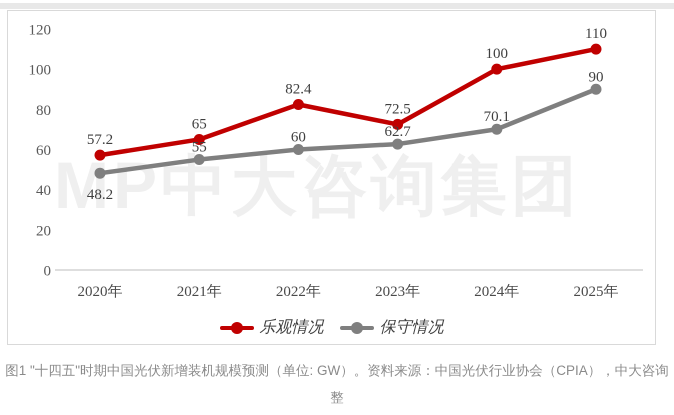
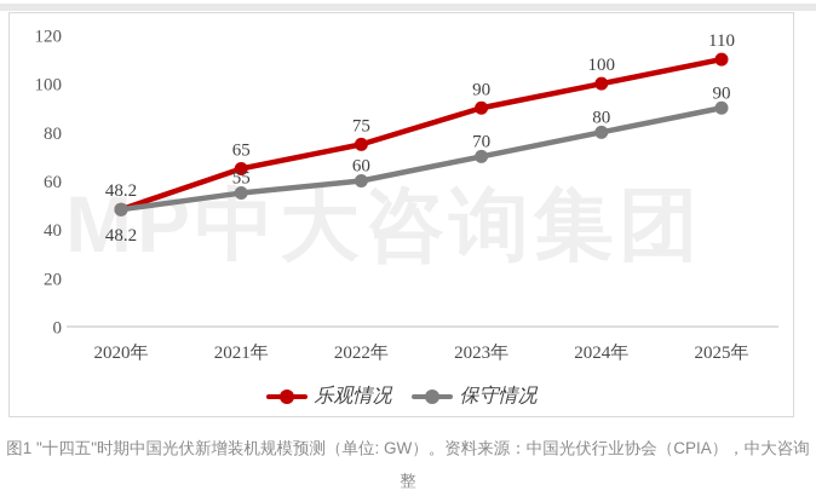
乐观情况/2020年: 57.2 -> 48.2
乐观情况/2022年: 82.4 -> 75
乐观情况/2023年: 72.5 -> 90
保守情况/2023年: 62.7 -> 70
保守情况/2024年: 70.1 -> 80
